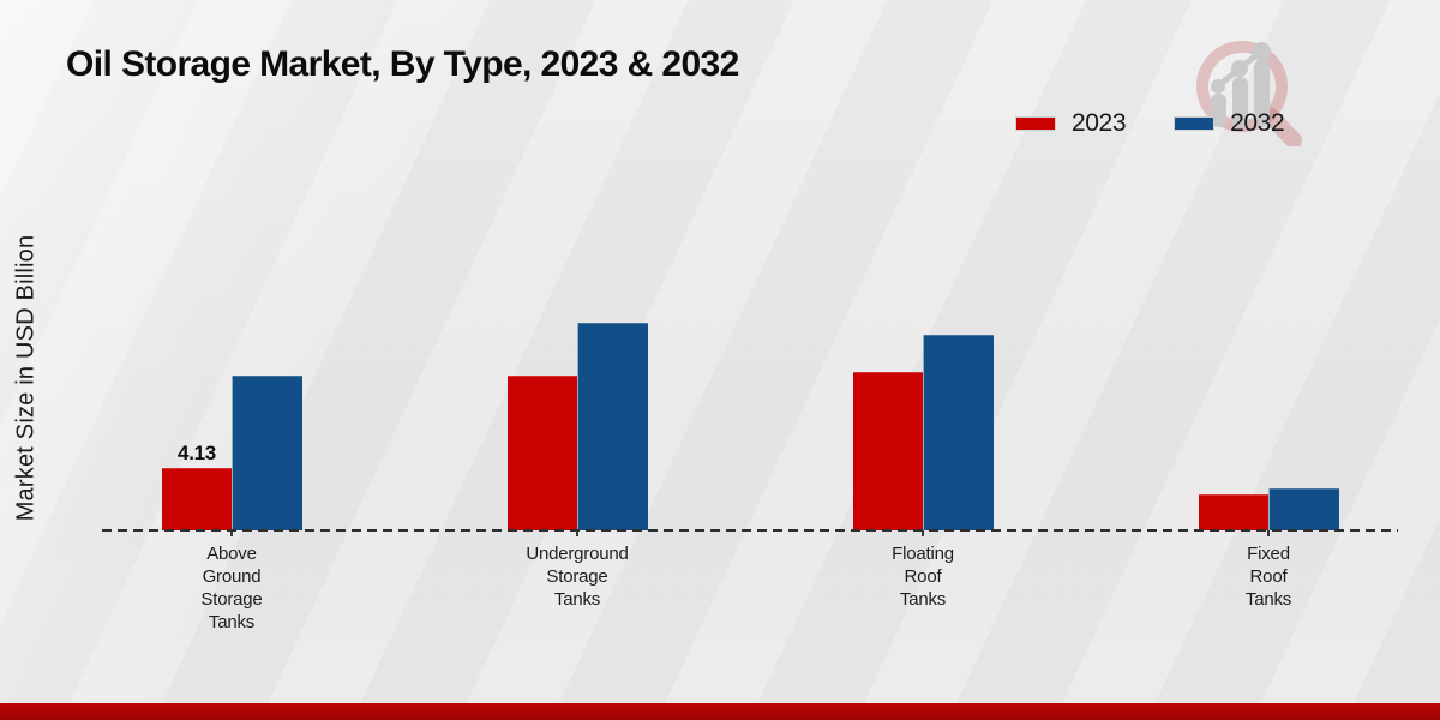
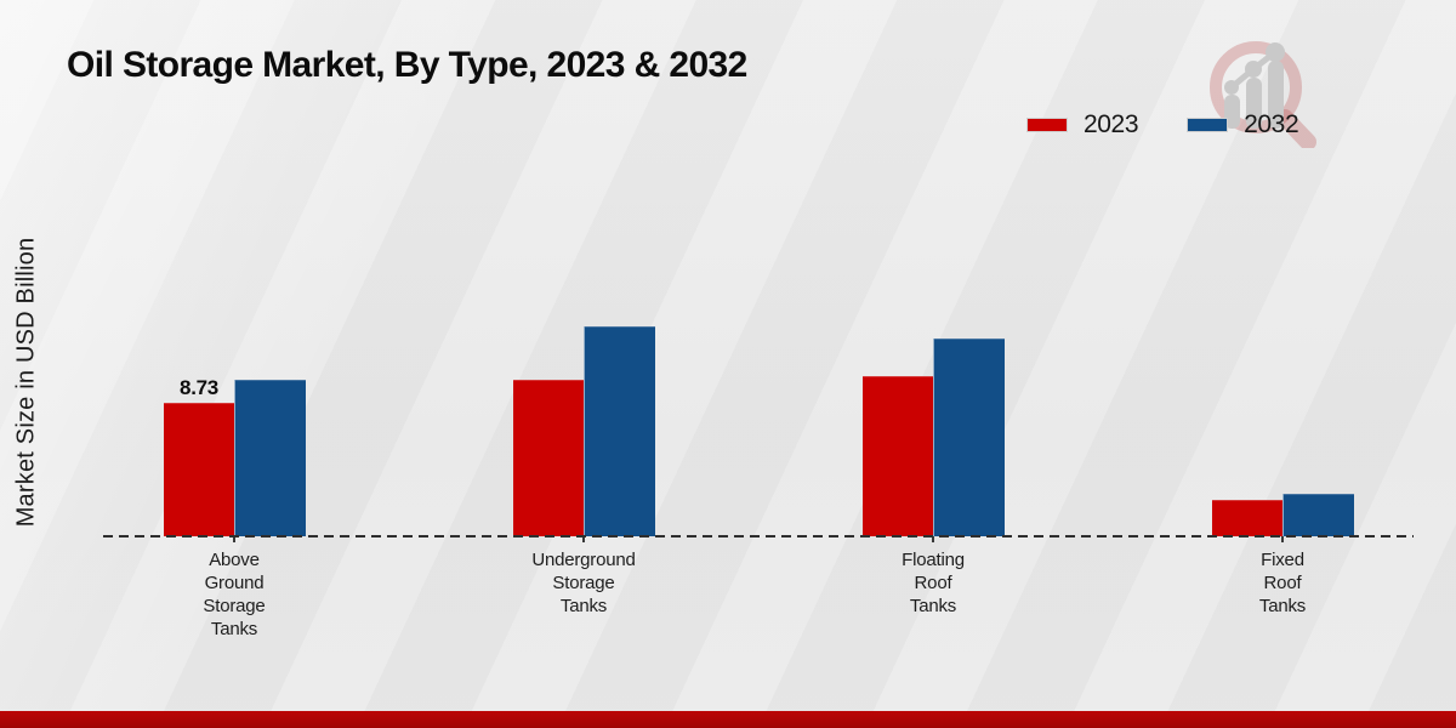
2023/Above Ground Storage Tanks: 4.13 -> 8.73
